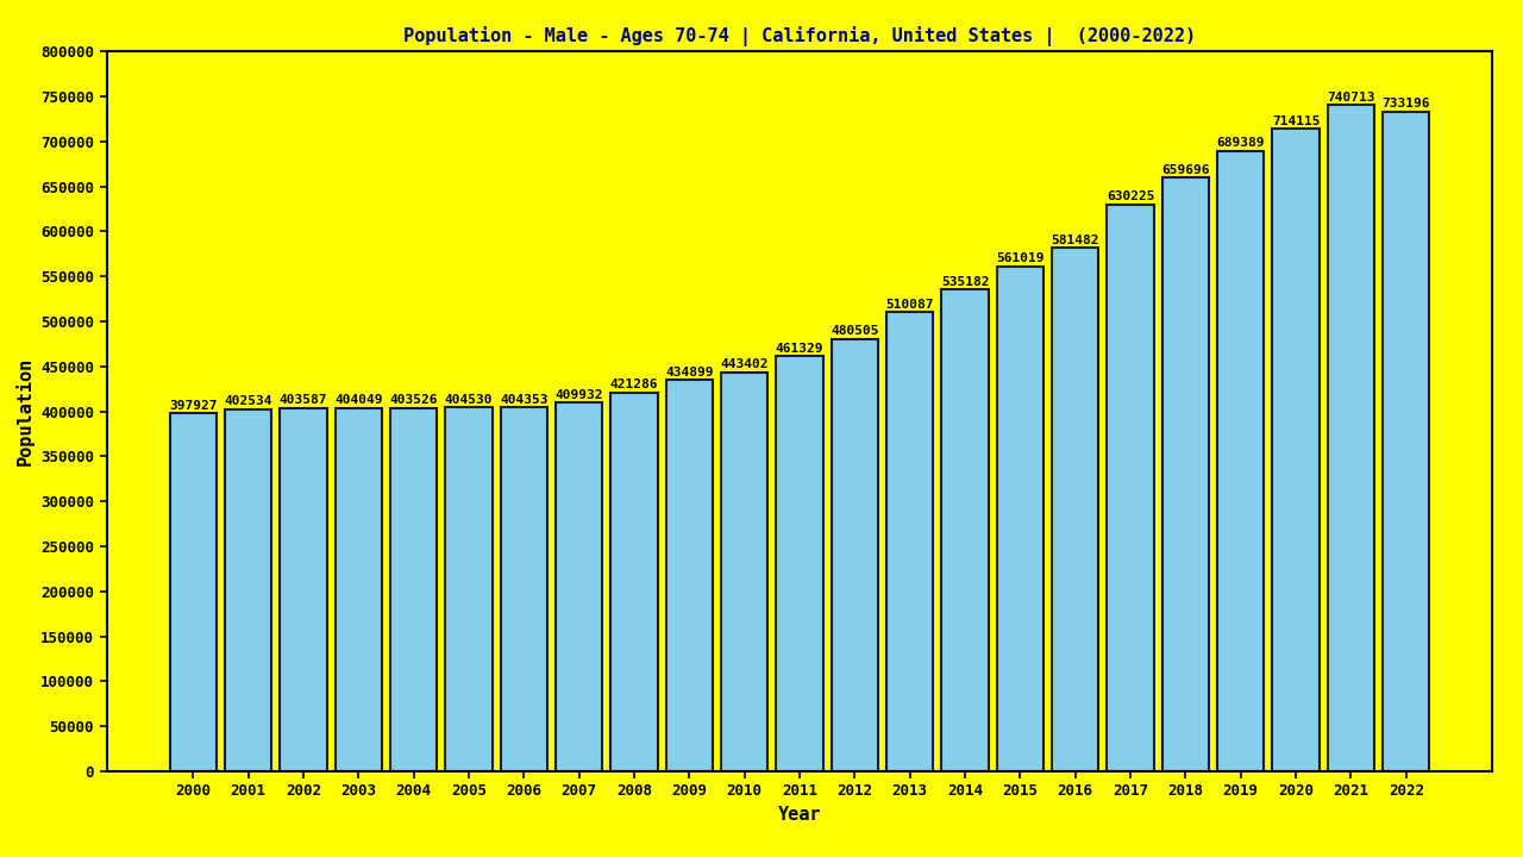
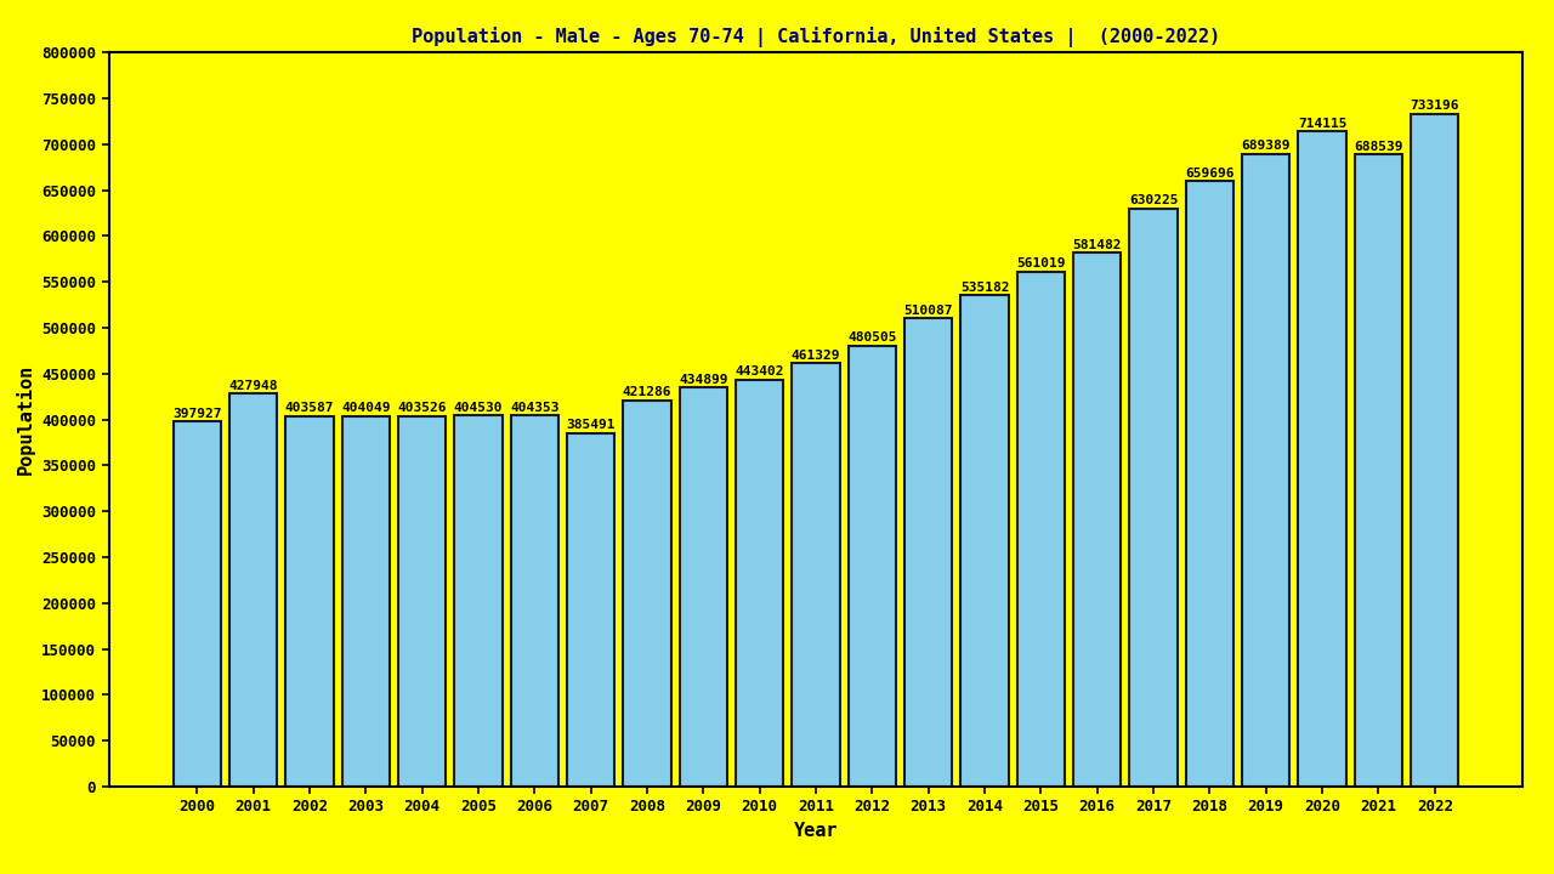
2001: 402534 -> 427948
2007: 409932 -> 385491
2021: 740713 -> 688539
